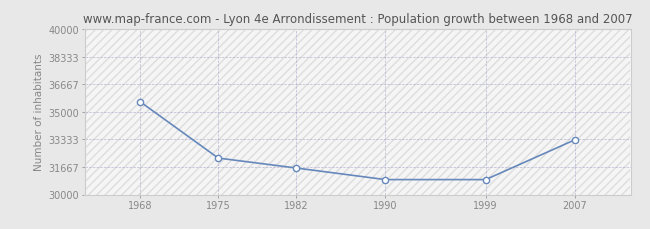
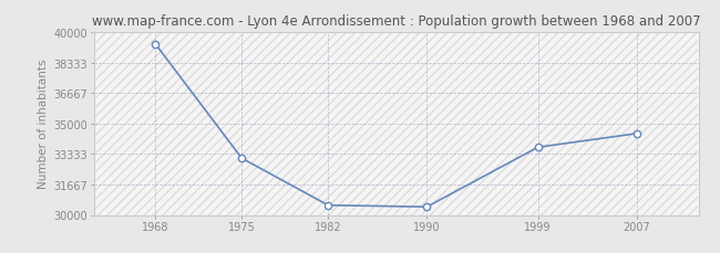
1968: 35600 -> 39400
1975: 32200 -> 33100
1982: 31600 -> 30500
1990: 30900 -> 30400
1999: 30900 -> 33700
2007: 33300 -> 34400
